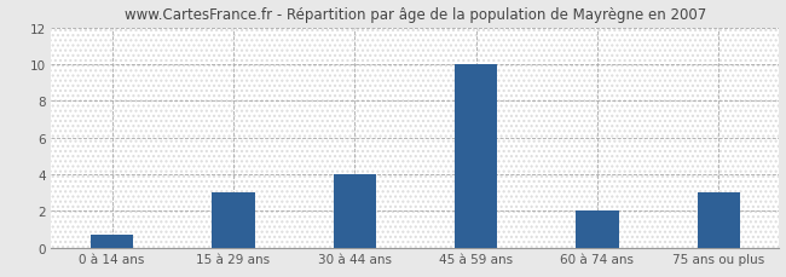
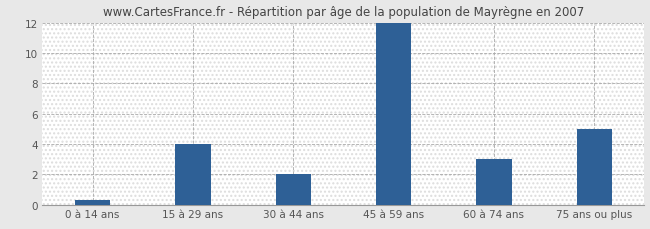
0 à 14 ans: 0.7 -> 0.3
15 à 29 ans: 3.0 -> 4.0
30 à 44 ans: 4.0 -> 2.0
45 à 59 ans: 10.0 -> 12.0
60 à 74 ans: 2.0 -> 3.0
75 ans ou plus: 3.0 -> 5.0
